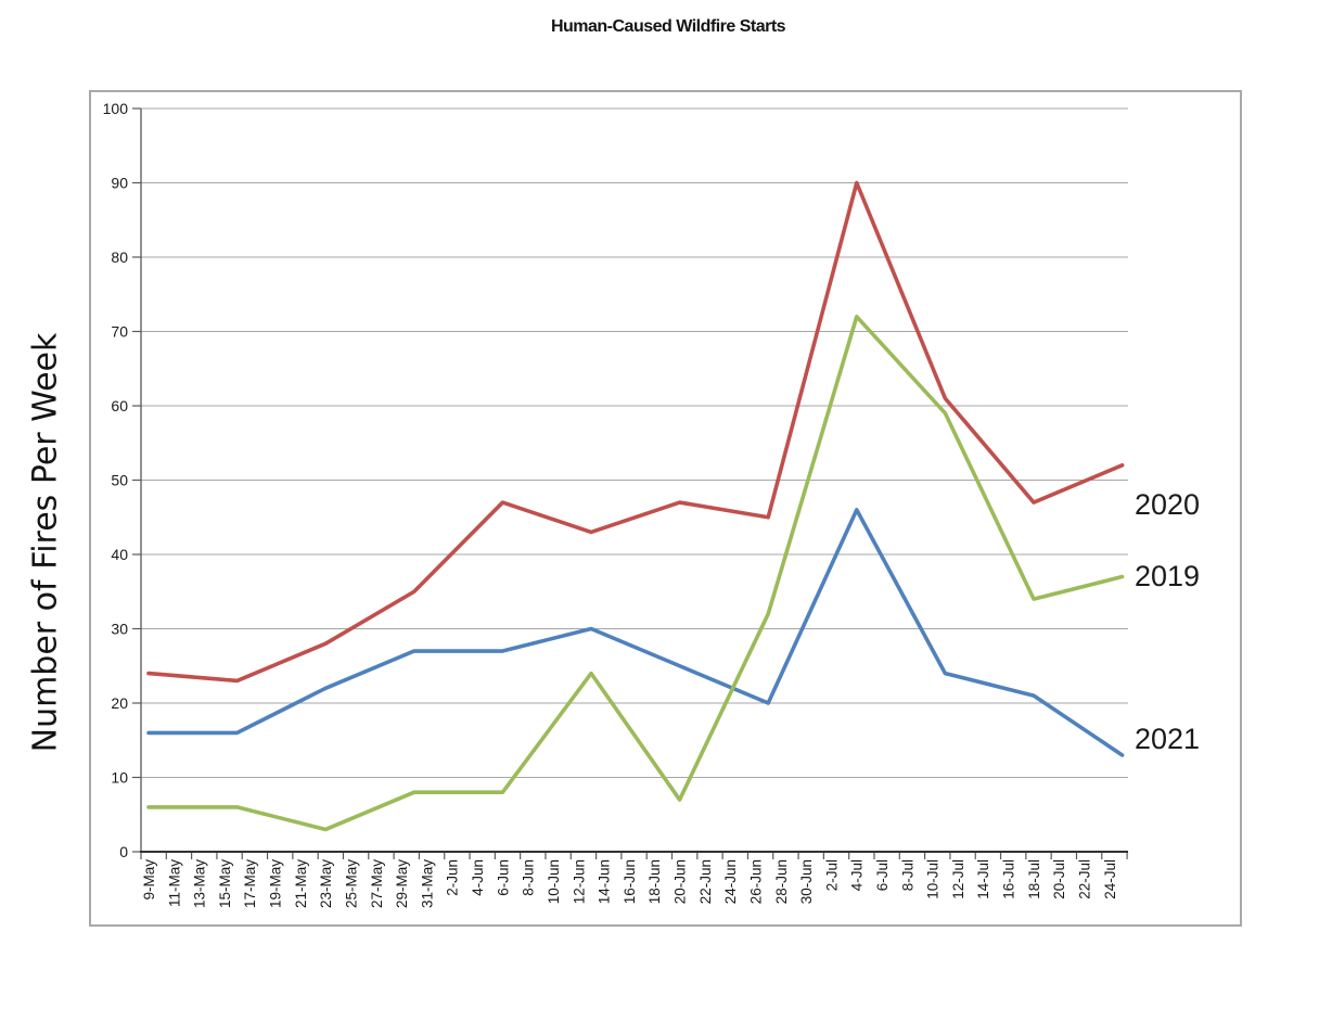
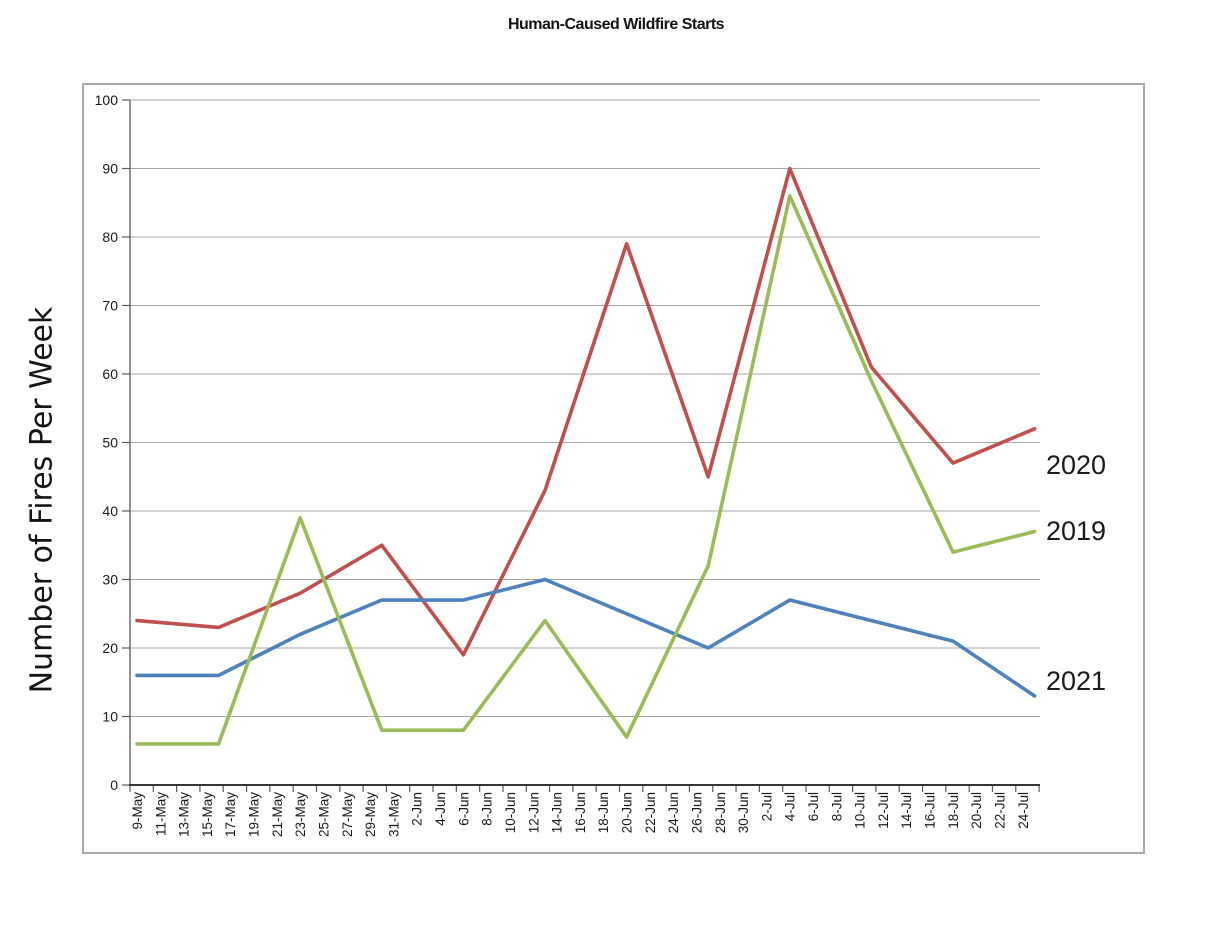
2019/23-May: 3 -> 39
2020/6-Jun: 47 -> 19
2020/20-Jun: 47 -> 79
2019/4-Jul: 72 -> 86
2021/4-Jul: 46 -> 27
